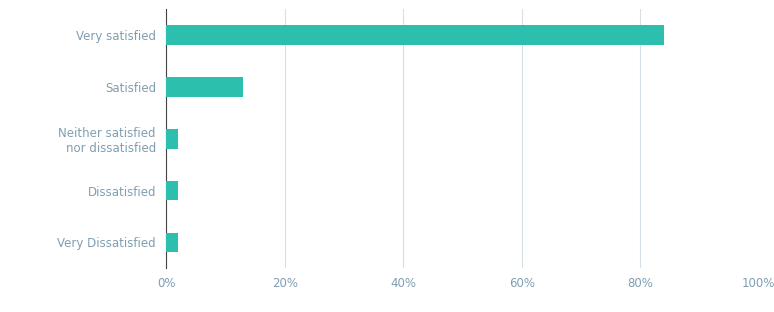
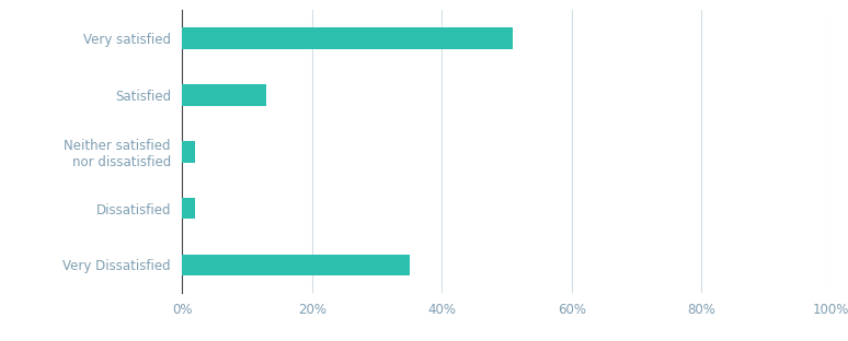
Very satisfied: 84% -> 51%
Very Dissatisfied: 2% -> 35%
